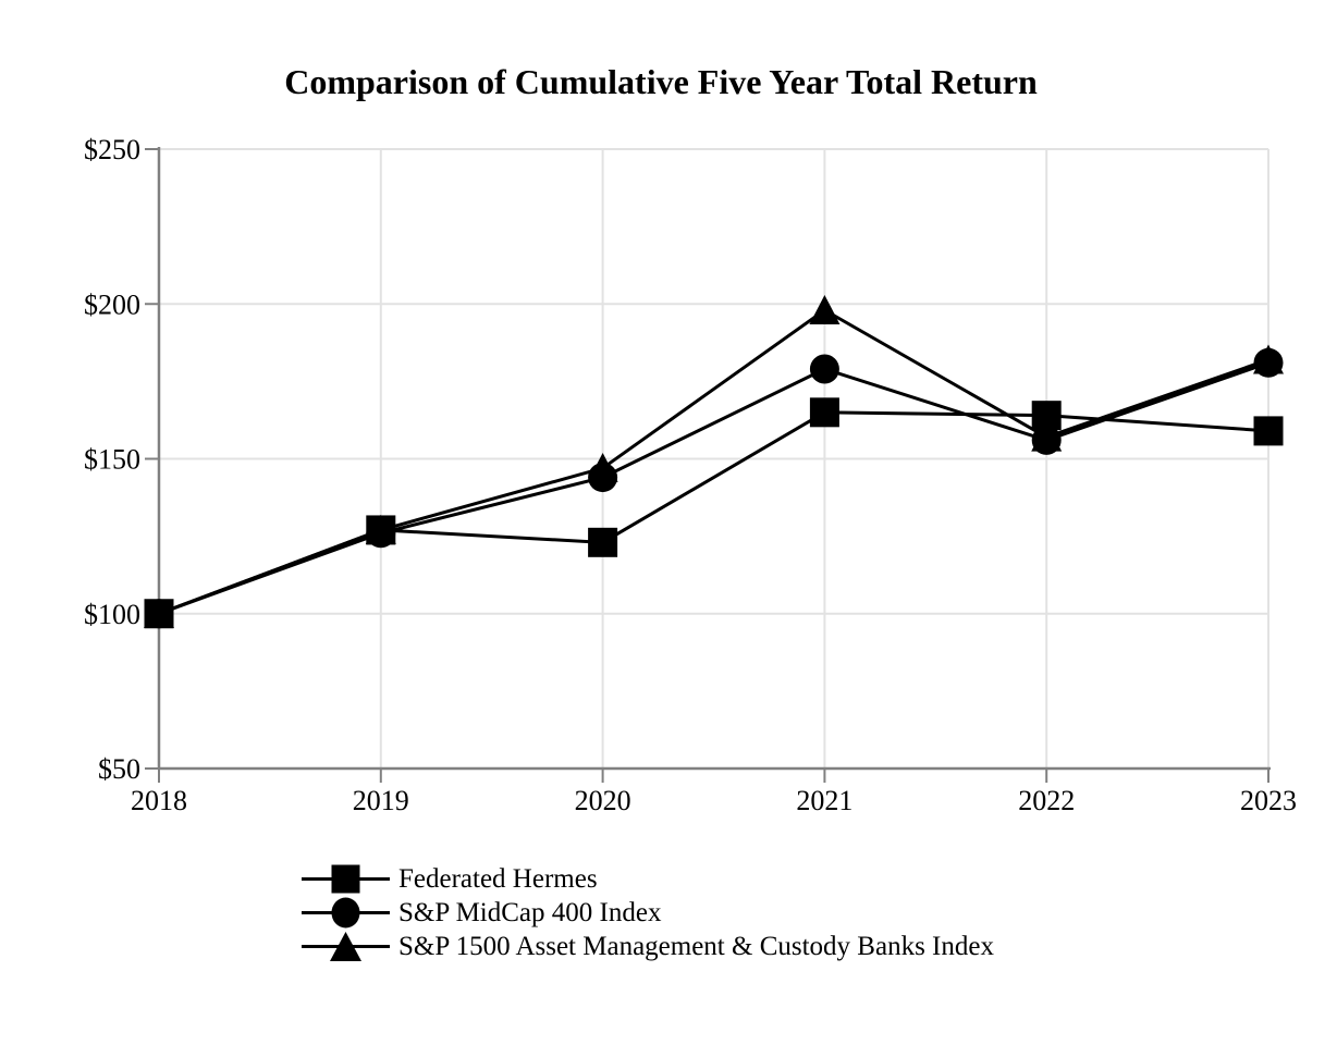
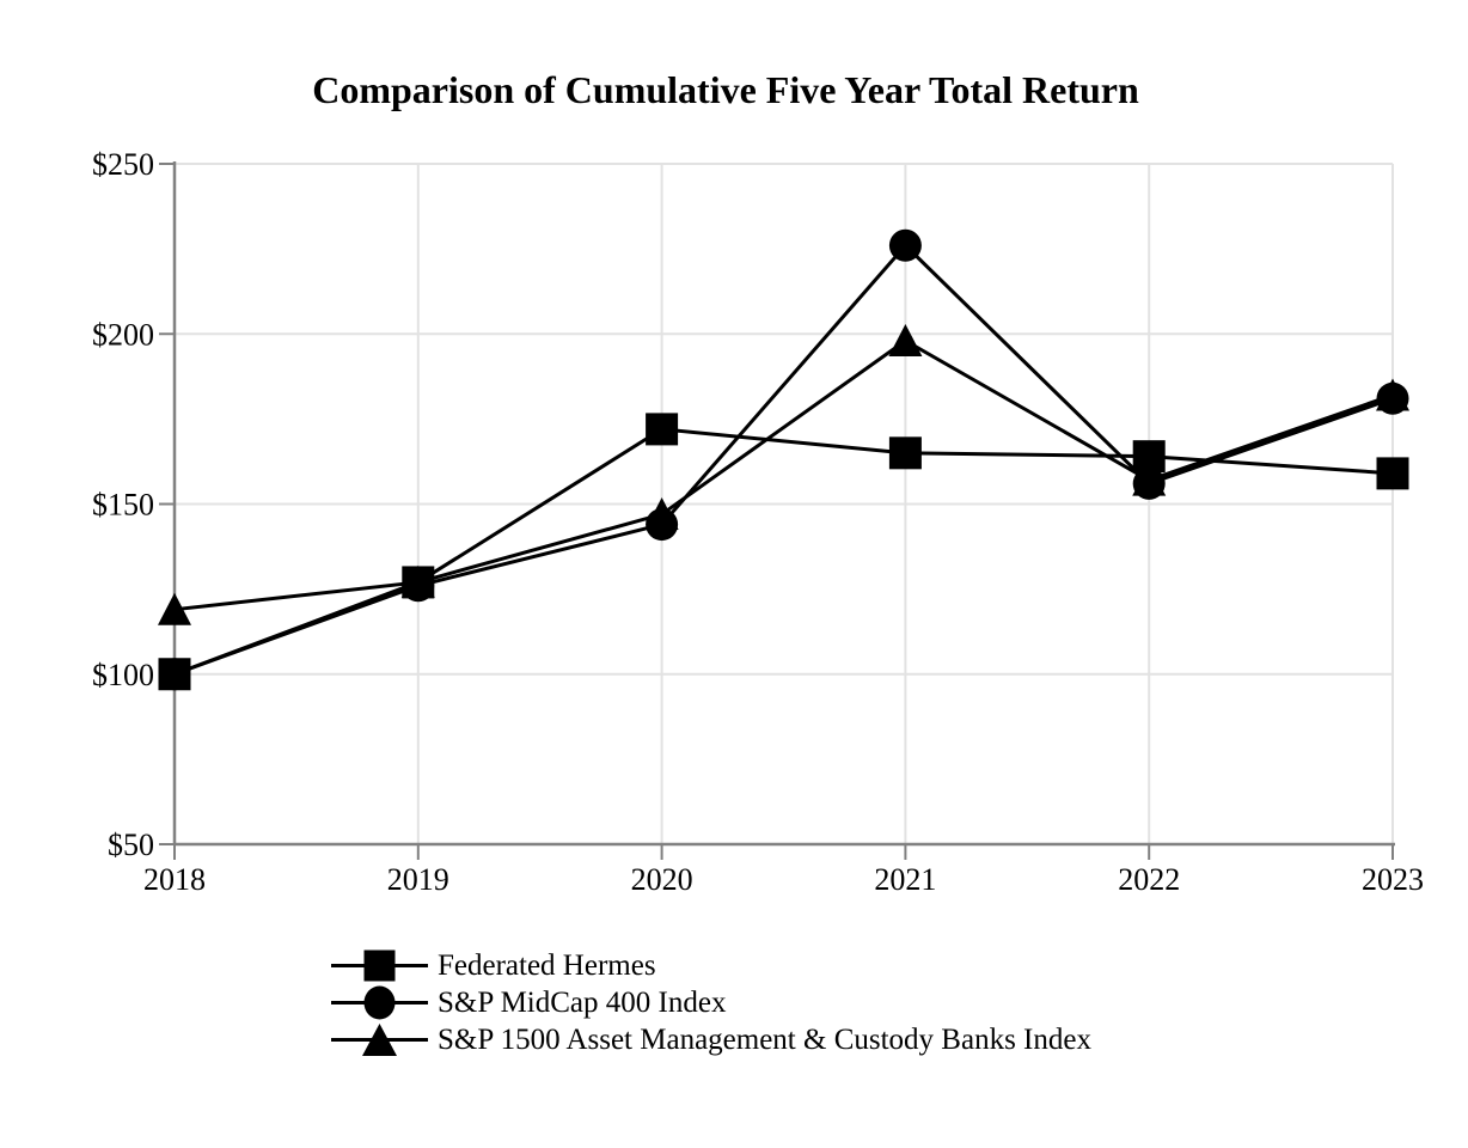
S&P 1500 Asset Management & Custody Banks Index/2018: $100 -> $119
Federated Hermes/2020: $123 -> $172
S&P MidCap 400 Index/2021: $179 -> $226
